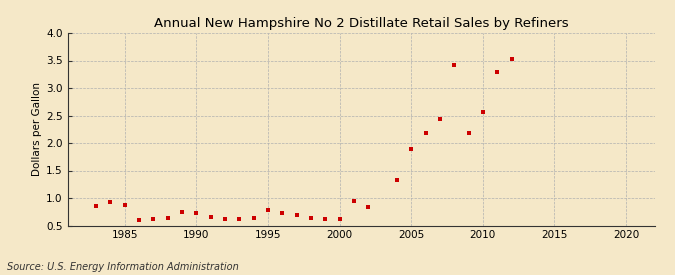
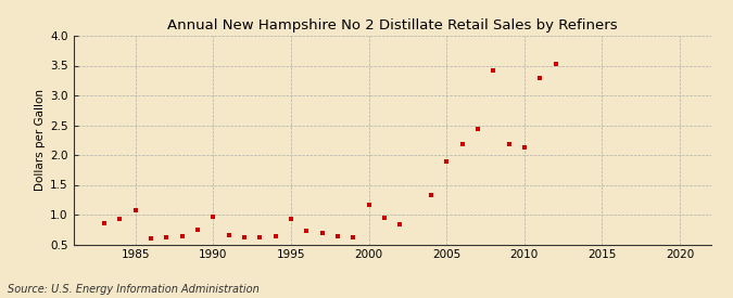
1985: 0.88 -> 1.08
1990: 0.72 -> 0.96
1995: 0.78 -> 0.92
2000: 0.62 -> 1.16
2010: 2.57 -> 2.12
